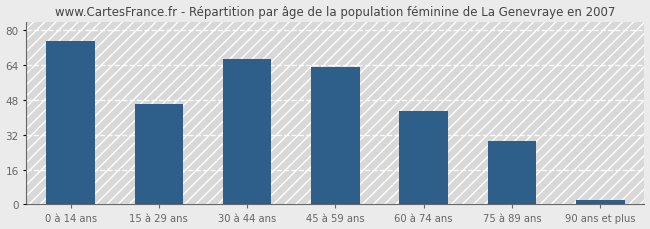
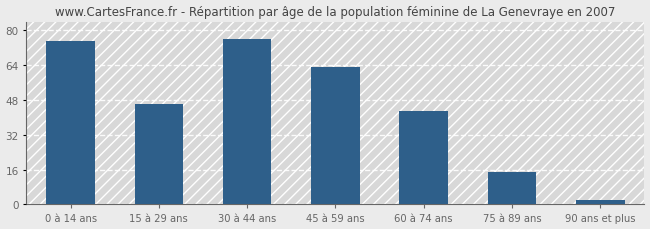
30 à 44 ans: 67 -> 76
75 à 89 ans: 29 -> 15
